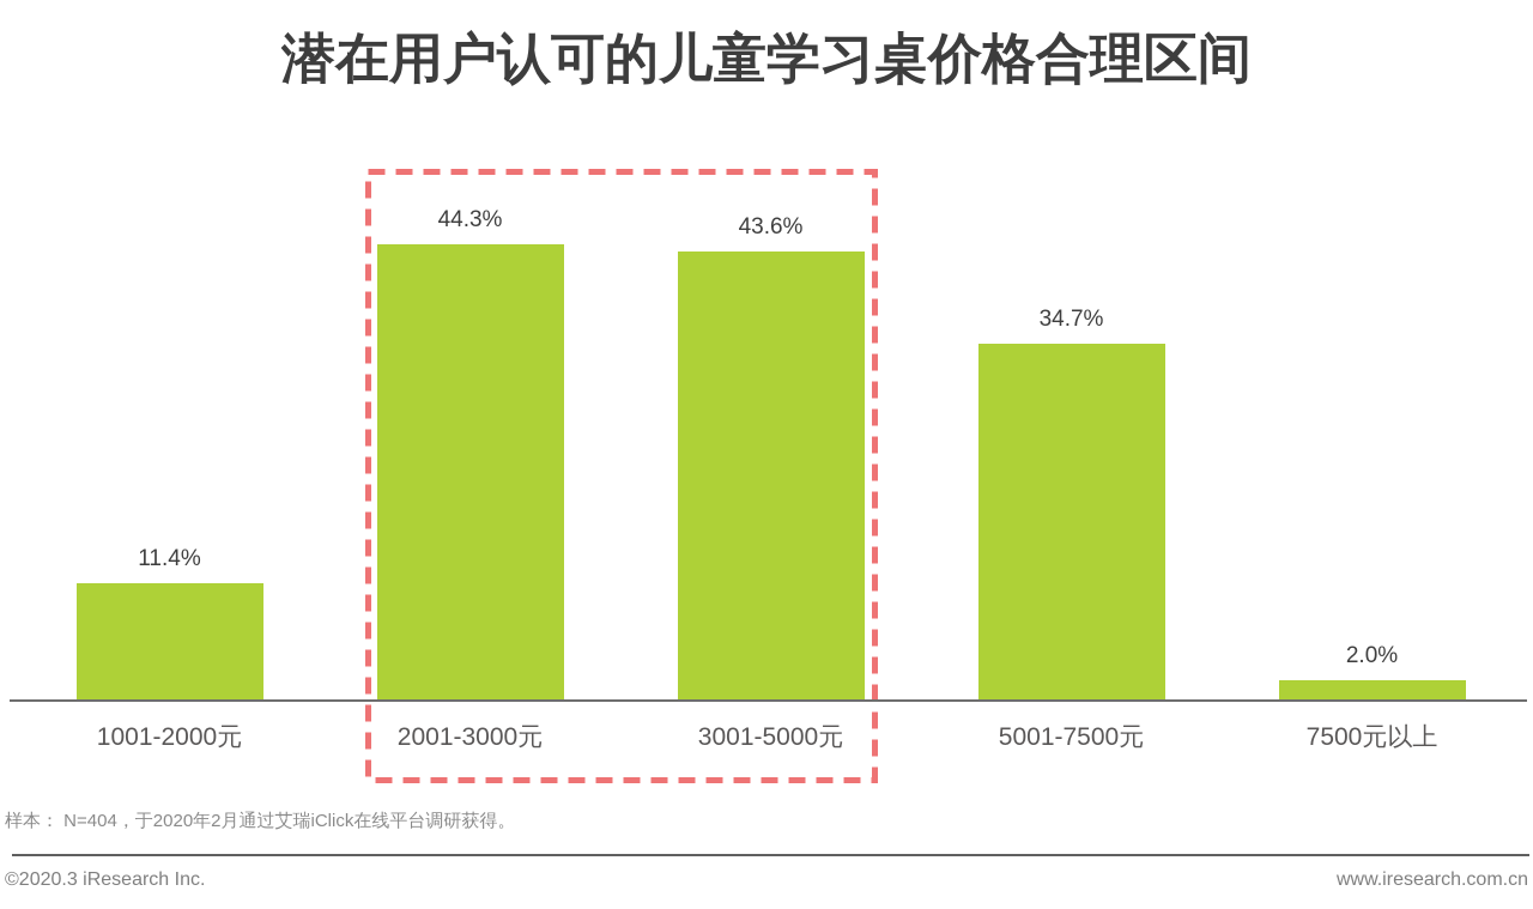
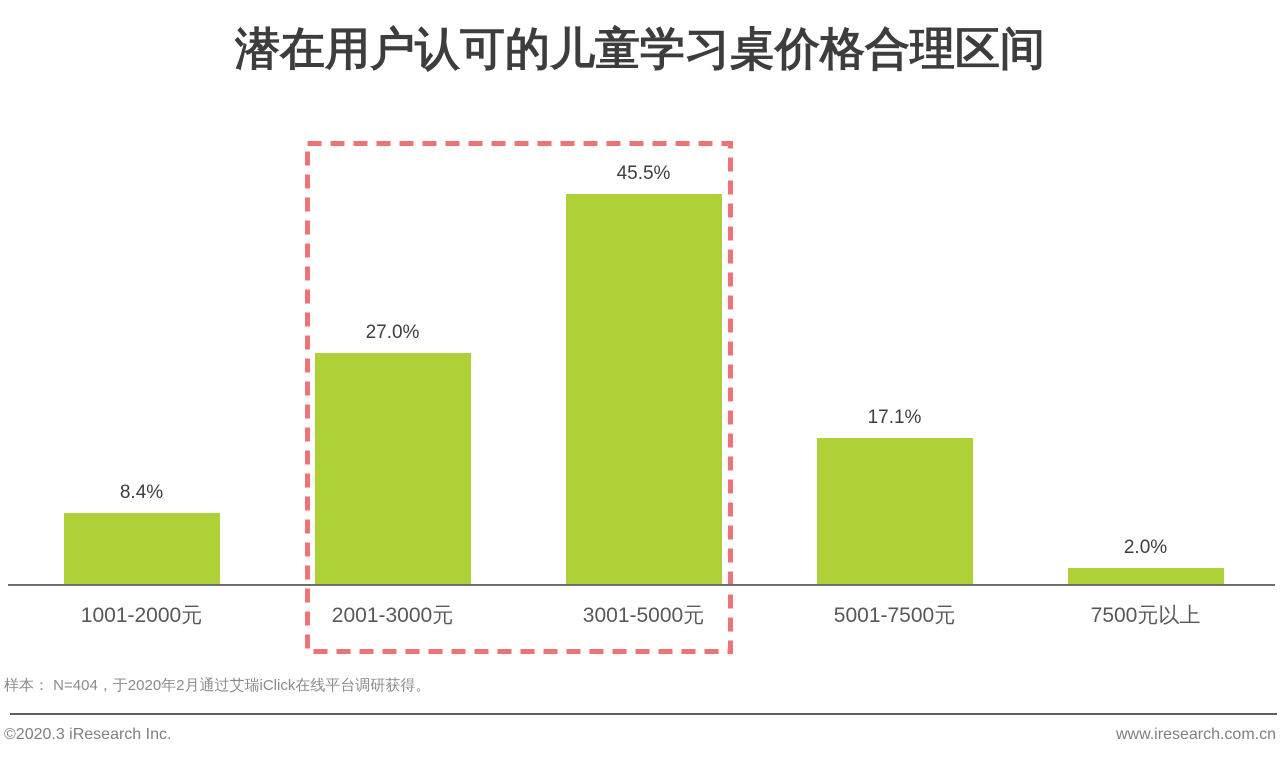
1001-2000元: 11.4% -> 8.4%
2001-3000元: 44.3% -> 27.0%
3001-5000元: 43.6% -> 45.5%
5001-7500元: 34.7% -> 17.1%
